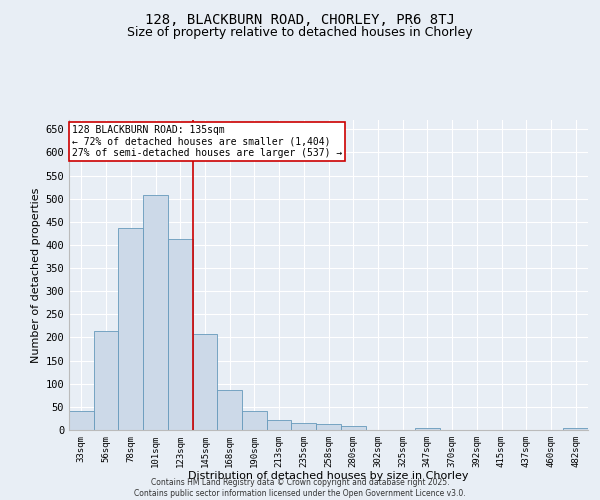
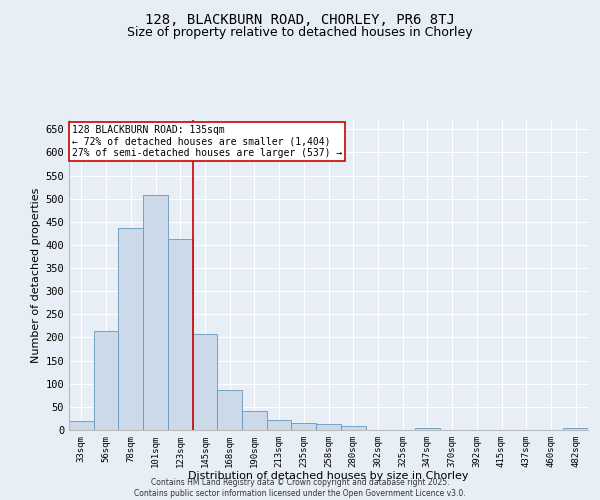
33sqm: 40 -> 20
